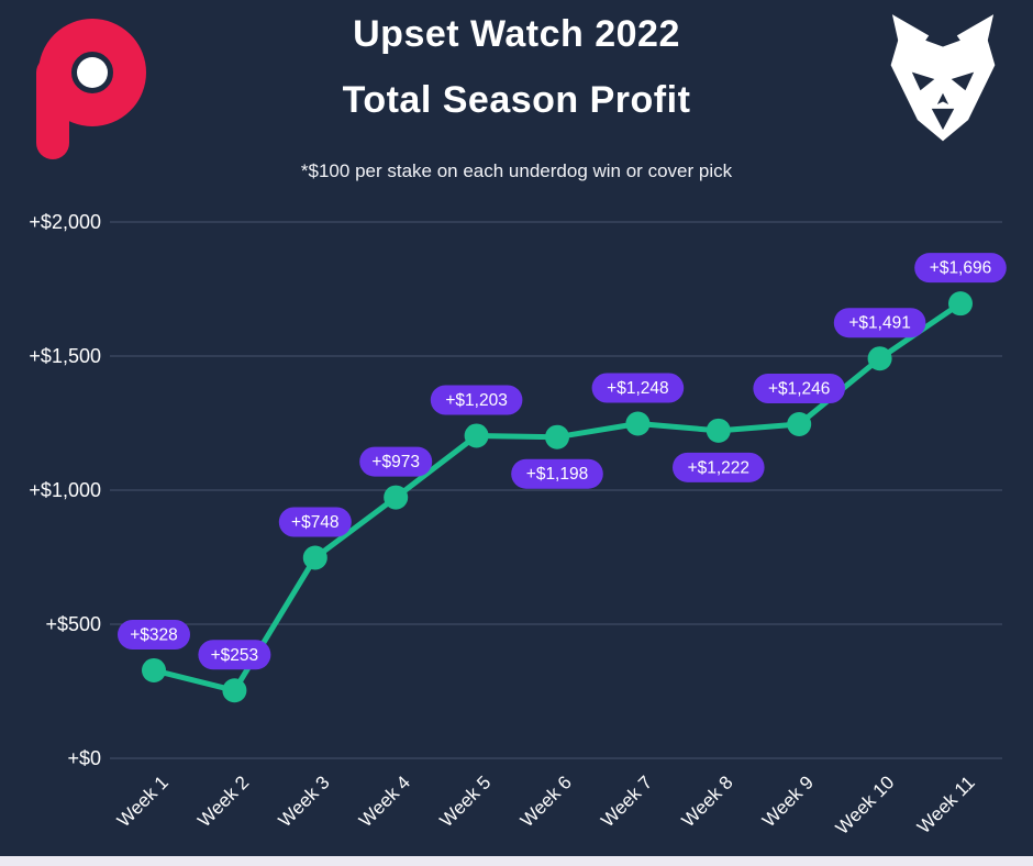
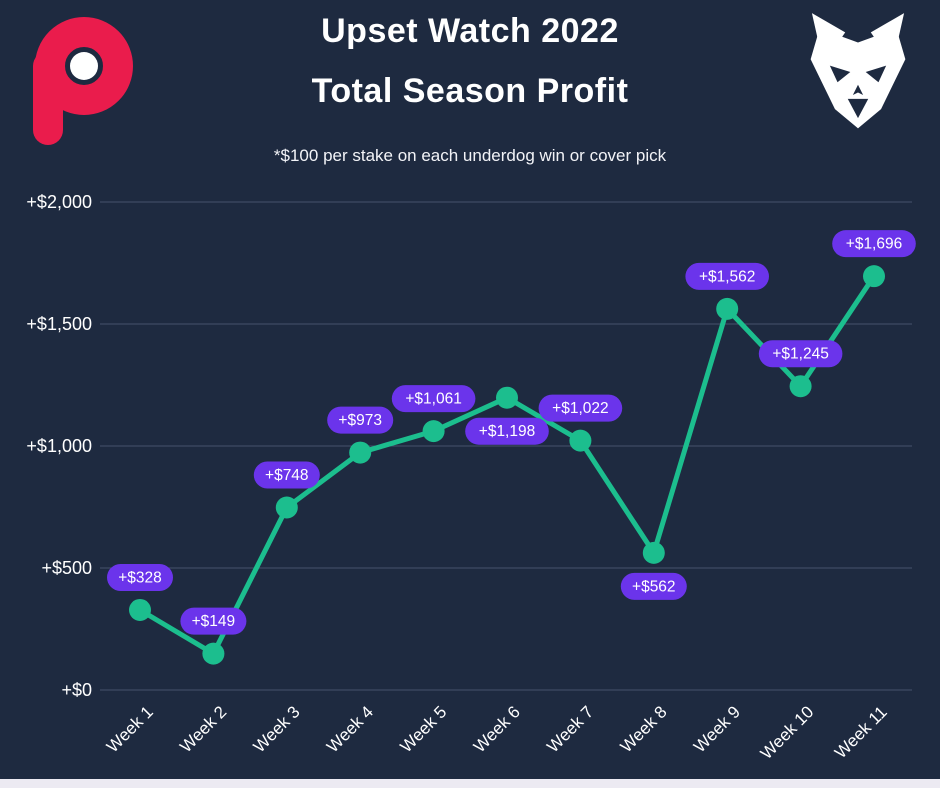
Week 2: +$253 -> +$149
Week 5: +$1,203 -> +$1,061
Week 7: +$1,248 -> +$1,022
Week 8: +$1,222 -> +$562
Week 9: +$1,246 -> +$1,562
Week 10: +$1,491 -> +$1,245
